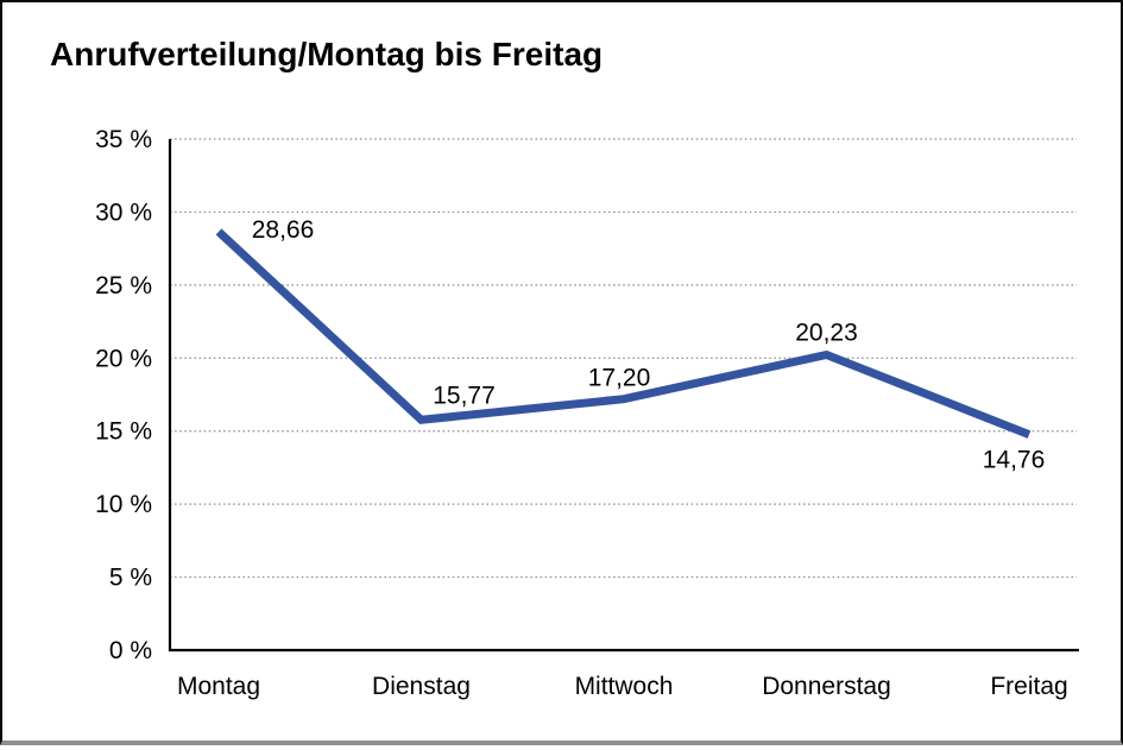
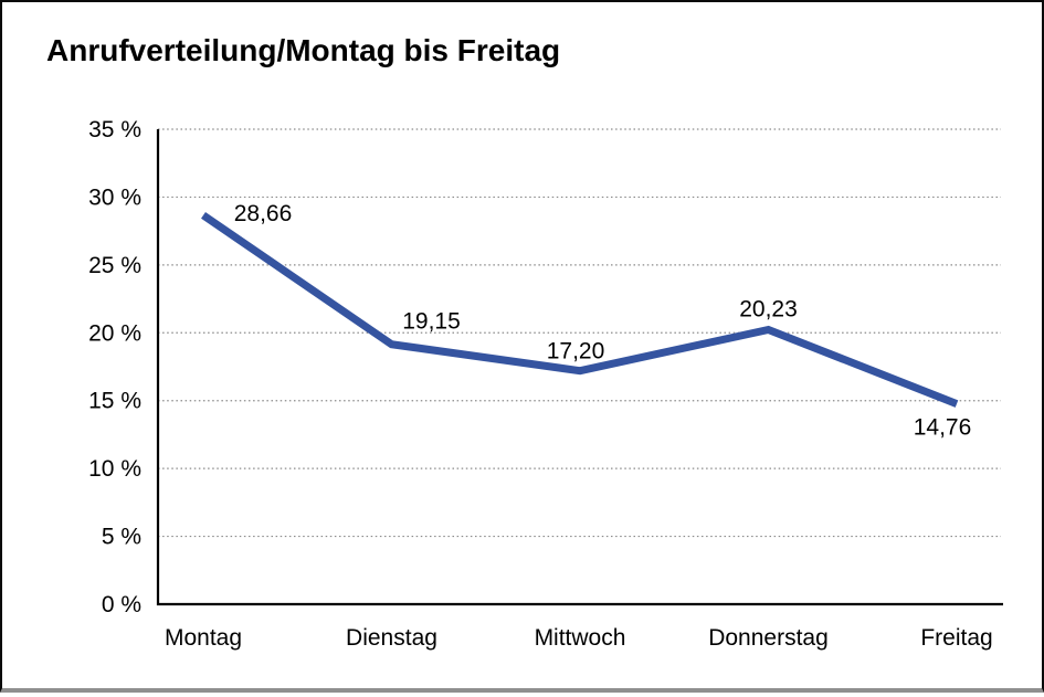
Dienstag: 15,77 -> 19,15
